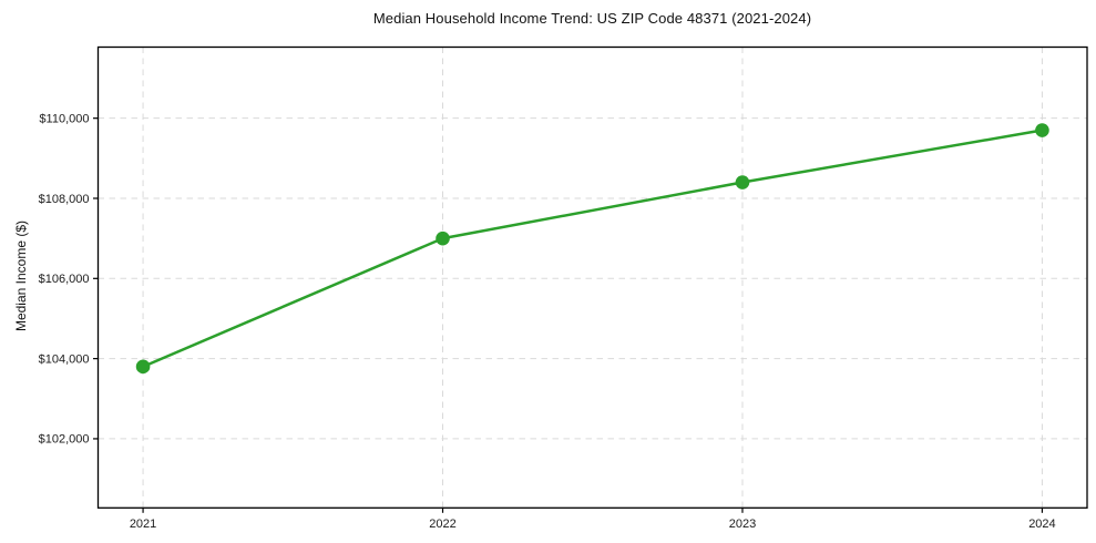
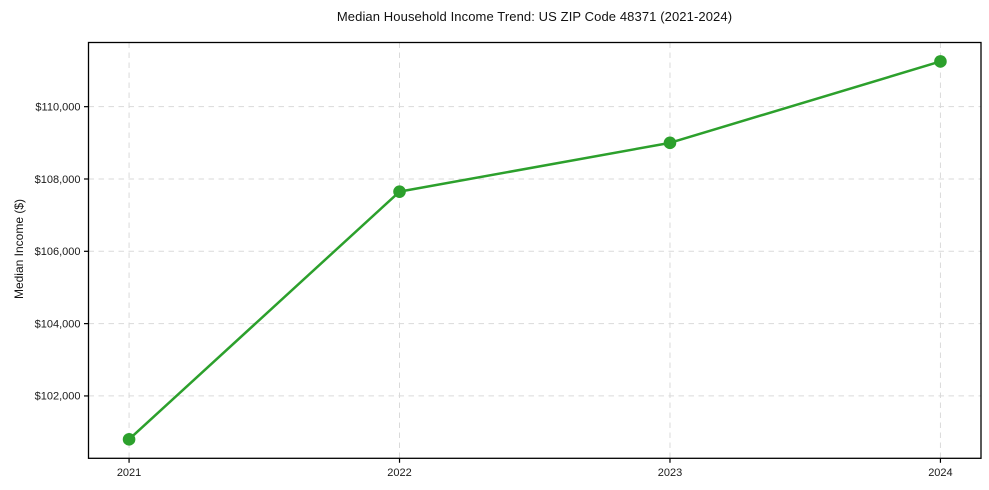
2021: $103800 -> $100800
2022: $107000 -> $107600
2023: $108400 -> $109000
2024: $109700 -> $111200
